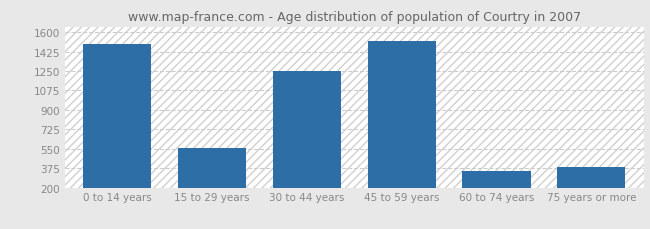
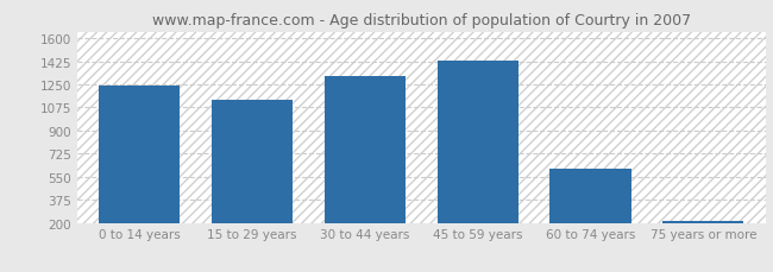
0 to 14 years: 1490 -> 1240
15 to 29 years: 560 -> 1130
30 to 44 years: 1250 -> 1310
45 to 59 years: 1520 -> 1430
60 to 74 years: 350 -> 620
75 years or more: 390 -> 220
